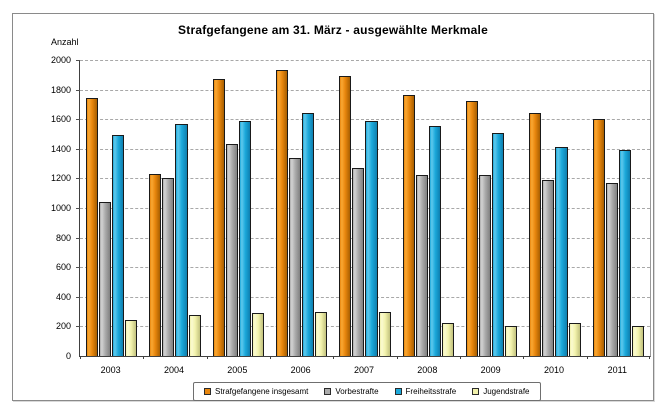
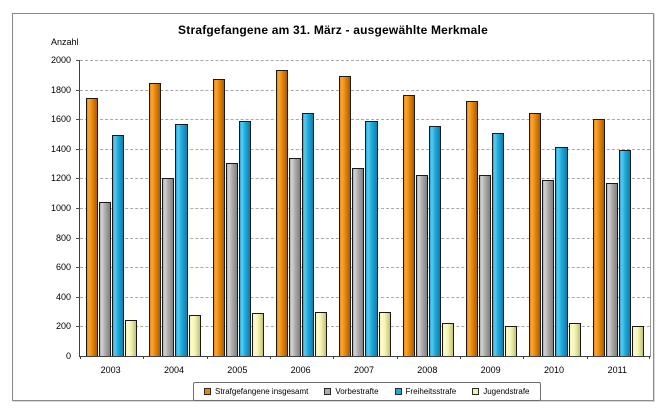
Strafgefangene insgesamt/2004: 1230 -> 1840
Vorbestrafte/2005: 1430 -> 1300
